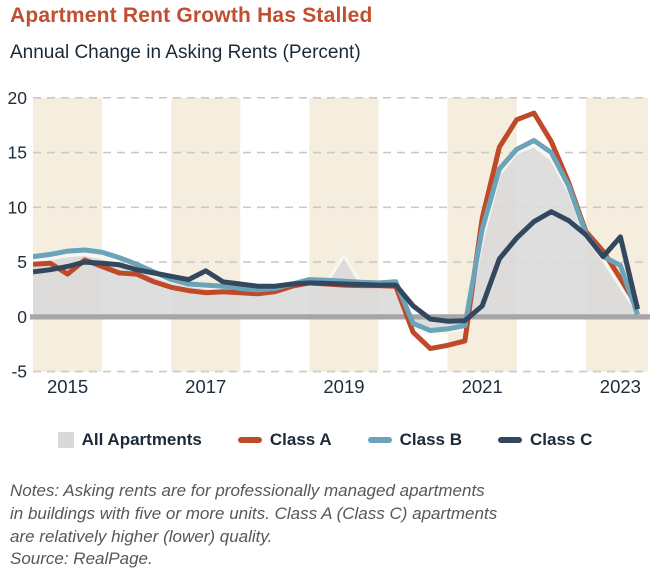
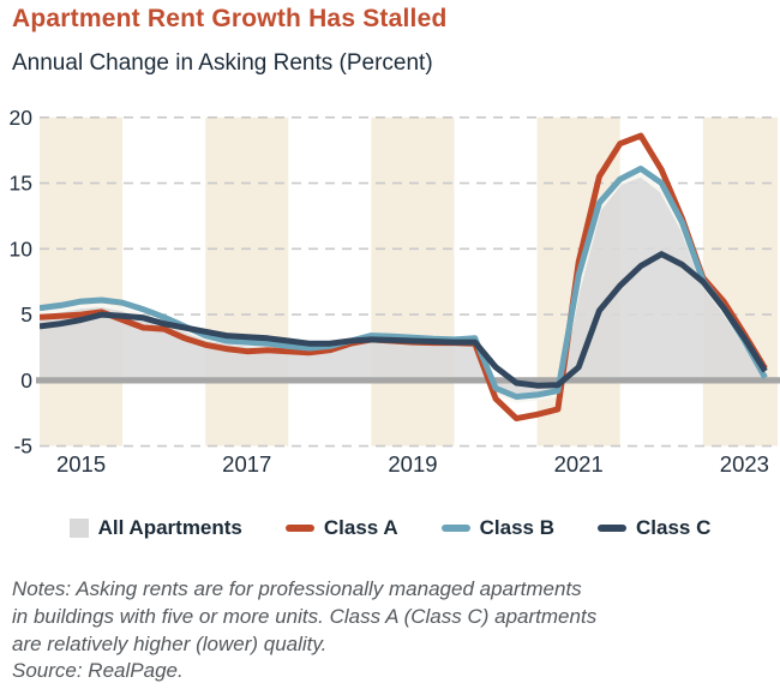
Class A/2015: 3.9 -> 5.0
Class C/2017: 4.2 -> 3.3
All Apartments/2019: 5.6 -> 3.0
Class B/2023: 4.7 -> 3.0
Class C/2023: 7.3 -> 3.2
